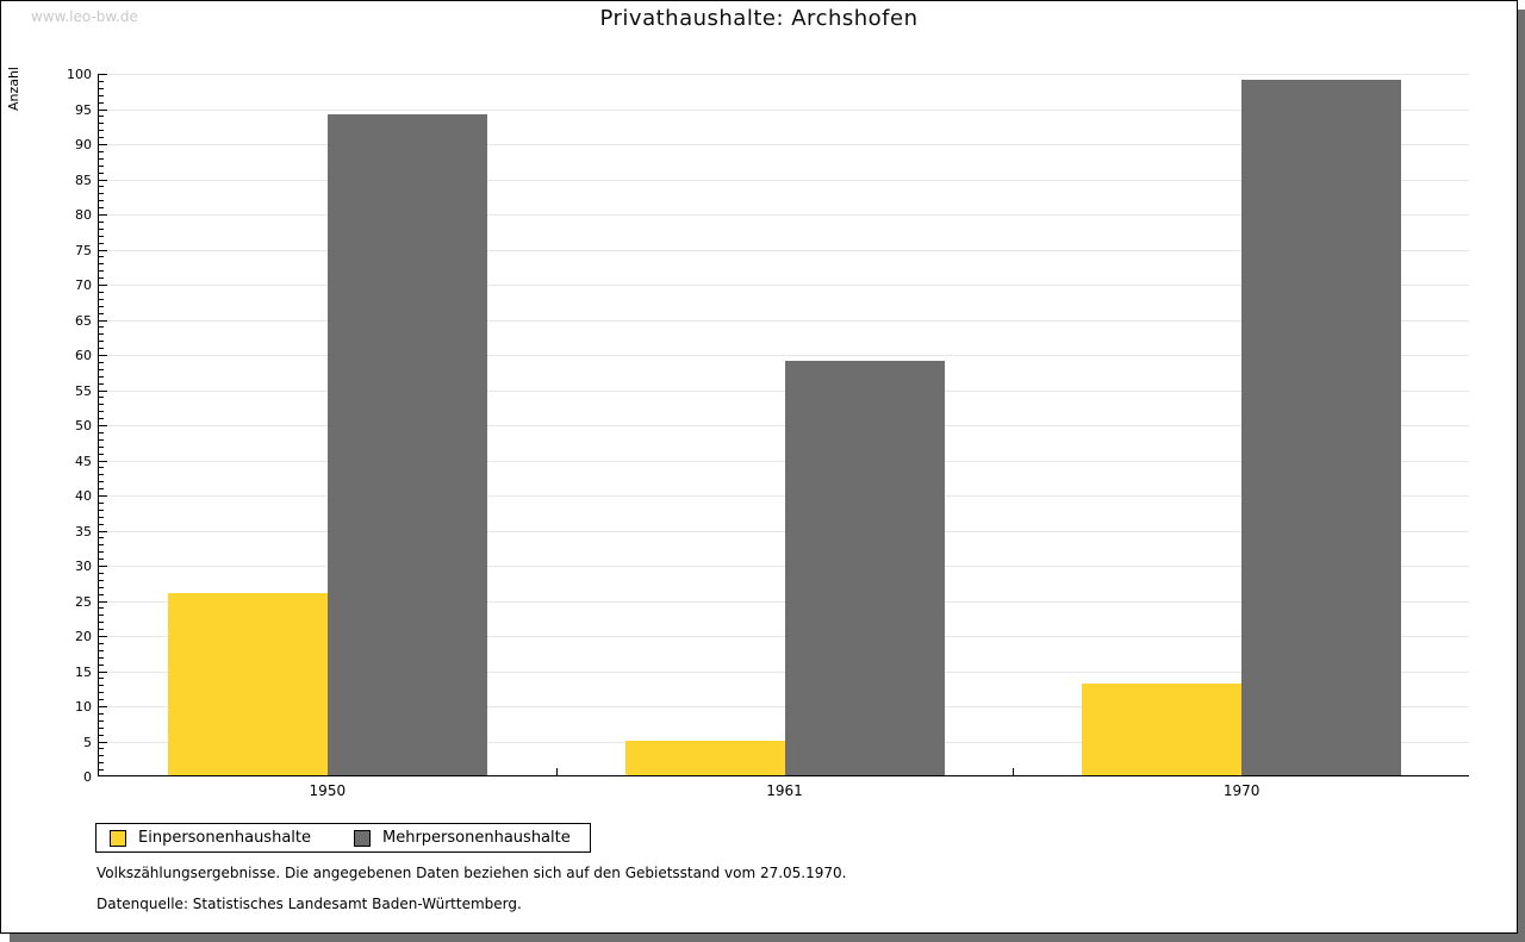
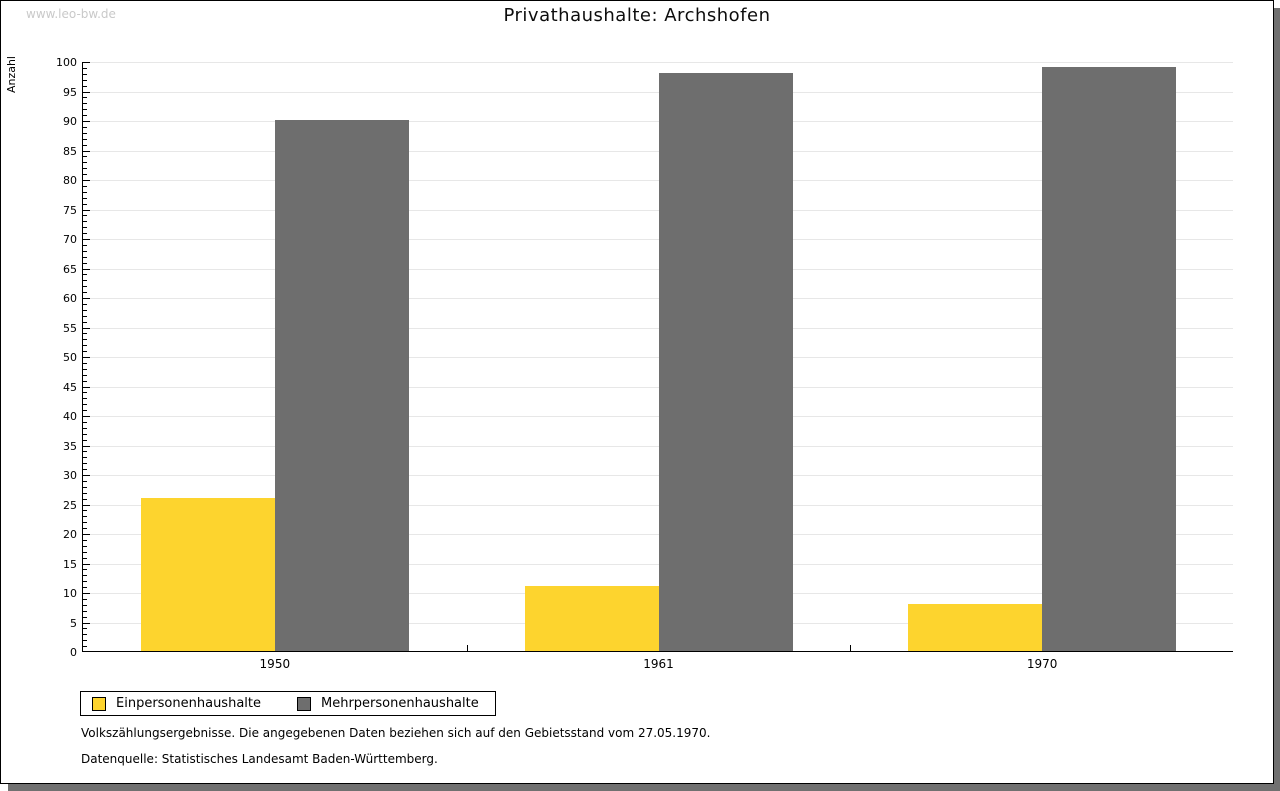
Mehrpersonenhaushalte/1950: 94 -> 90
Einpersonenhaushalte/1961: 5 -> 11
Mehrpersonenhaushalte/1961: 59 -> 98
Einpersonenhaushalte/1970: 13 -> 8
